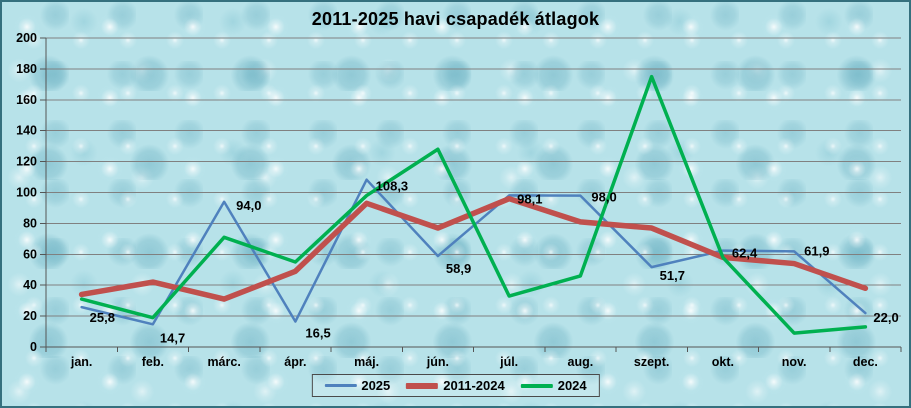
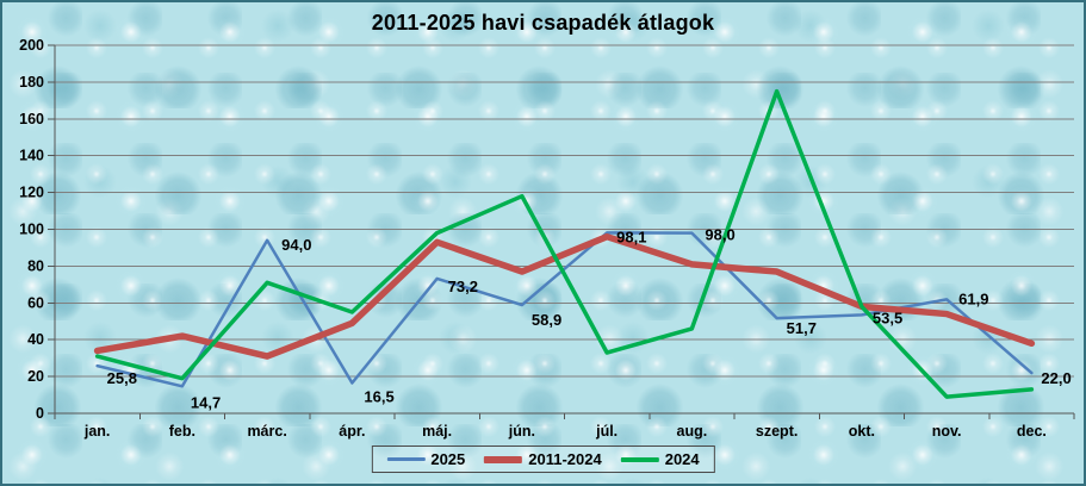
2025/máj.: 108,3 -> 73,2
2024/jún.: 128 -> 118
2025/okt.: 62,4 -> 53,5
